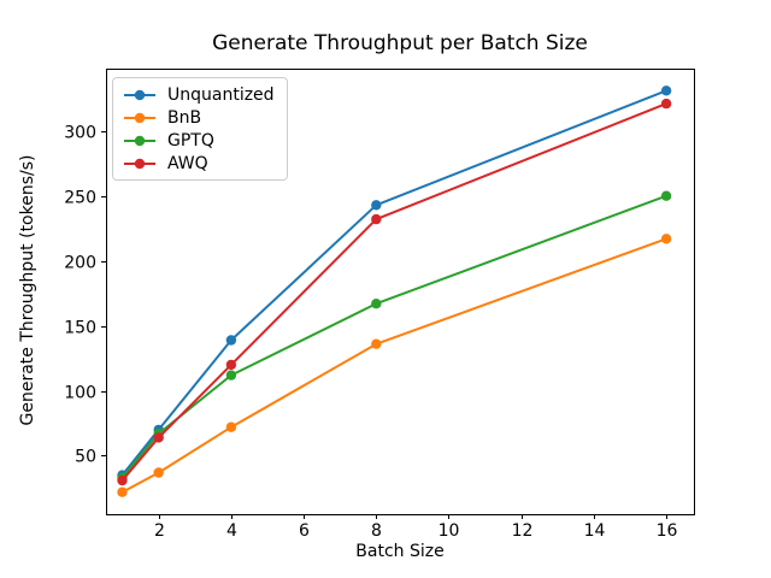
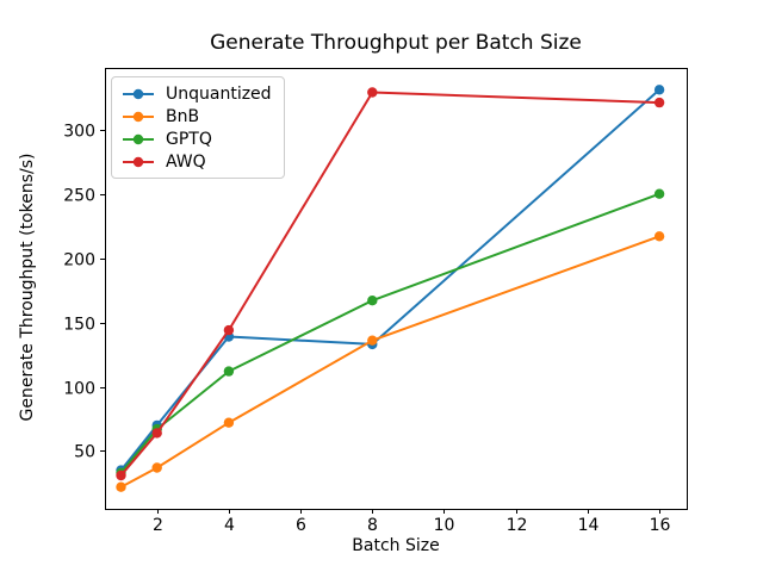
AWQ/4: 120 -> 144
Unquantized/8: 243 -> 133
AWQ/8: 232 -> 329
